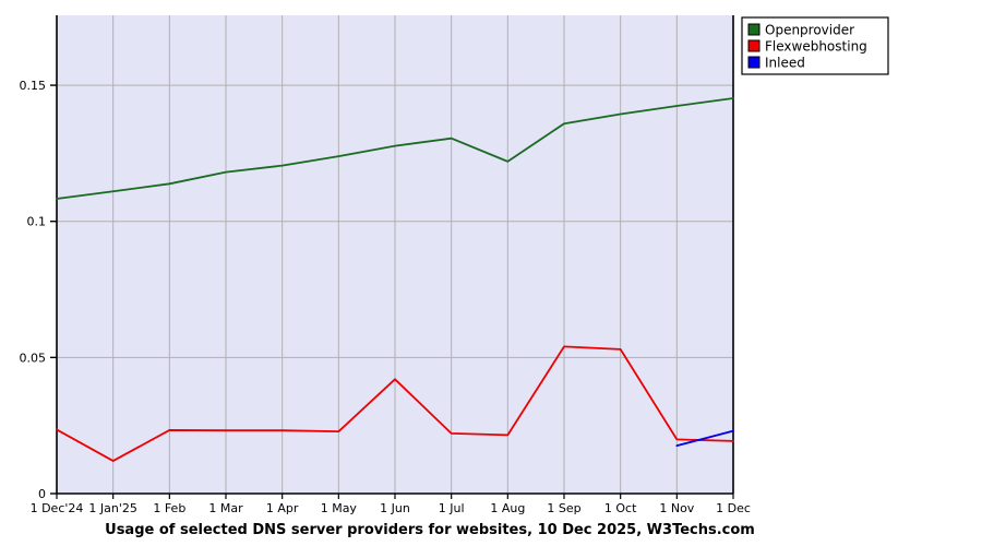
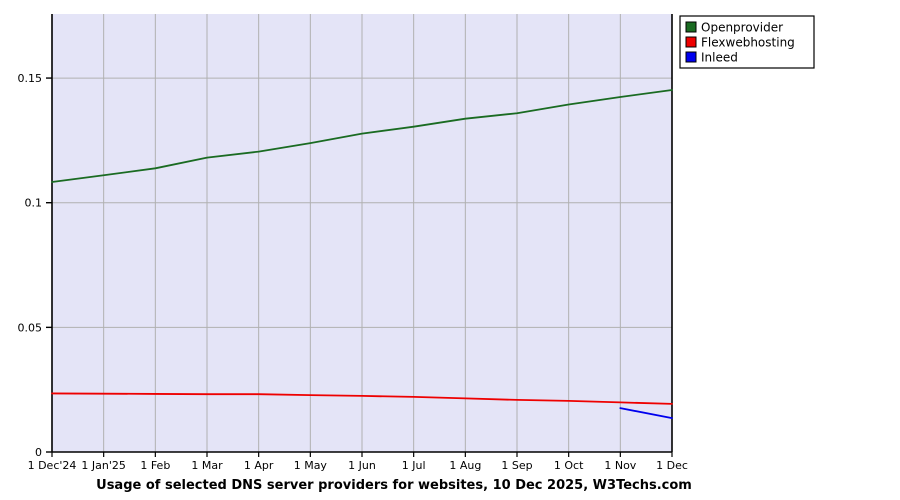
Flexwebhosting/1 Jan'25: 0.012 -> 0.023
Flexwebhosting/1 Jun: 0.042 -> 0.022
Openprovider/1 Aug: 0.122 -> 0.134
Flexwebhosting/1 Sep: 0.054 -> 0.021
Flexwebhosting/1 Oct: 0.053 -> 0.021
Inleed/1 Dec: 0.023 -> 0.014
